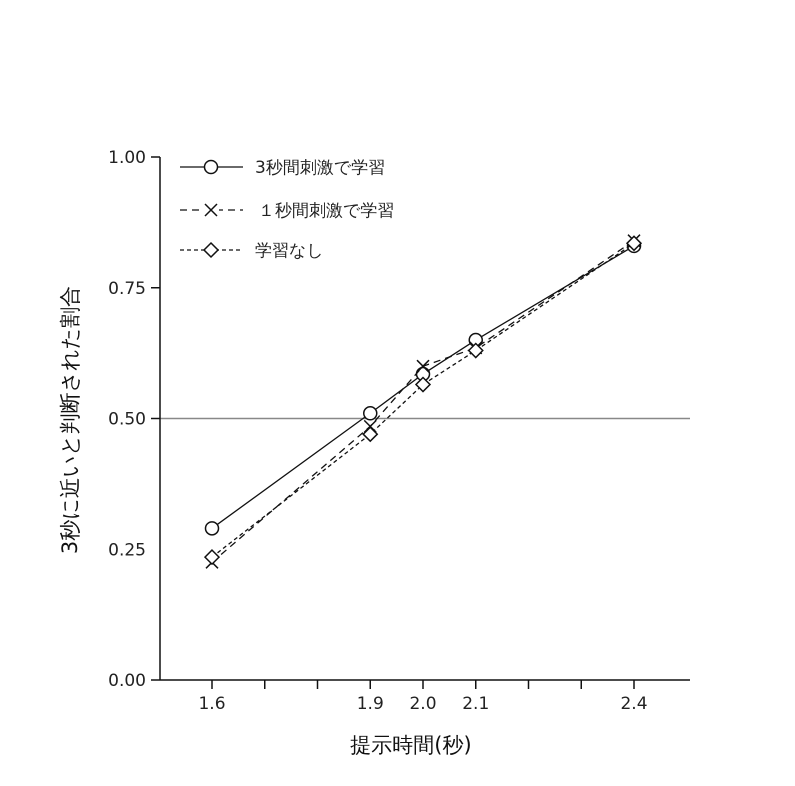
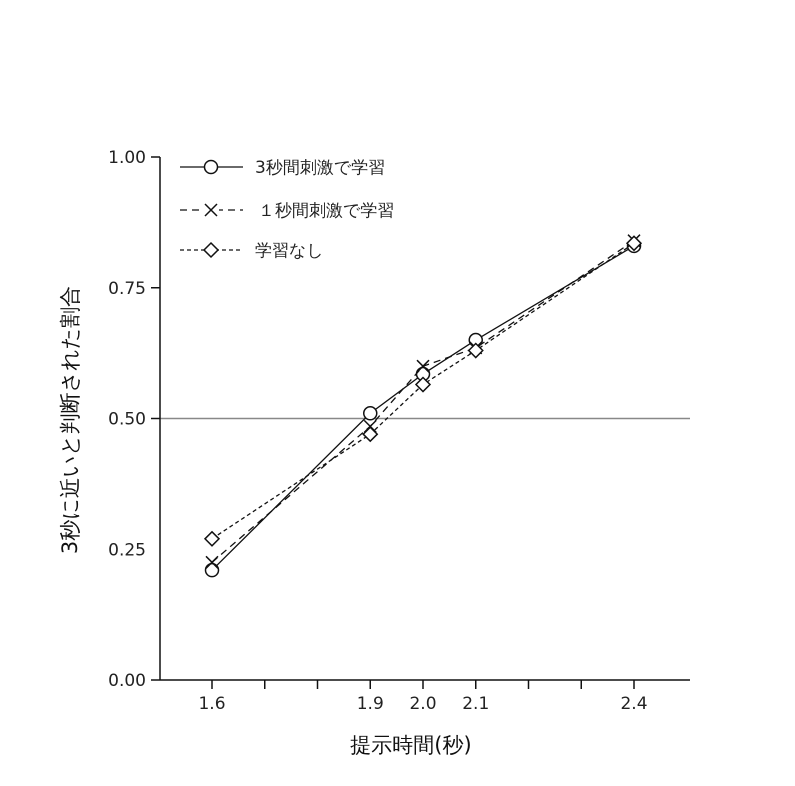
3秒間刺激で学習/1.6: 0.29 -> 0.21
学習なし/1.6: 0.23 -> 0.27
